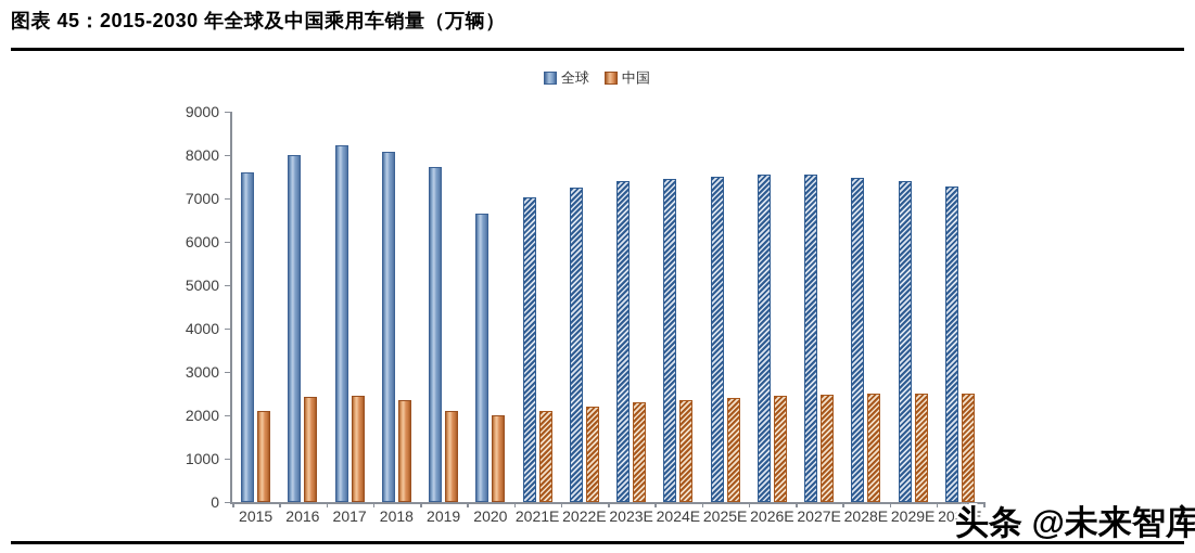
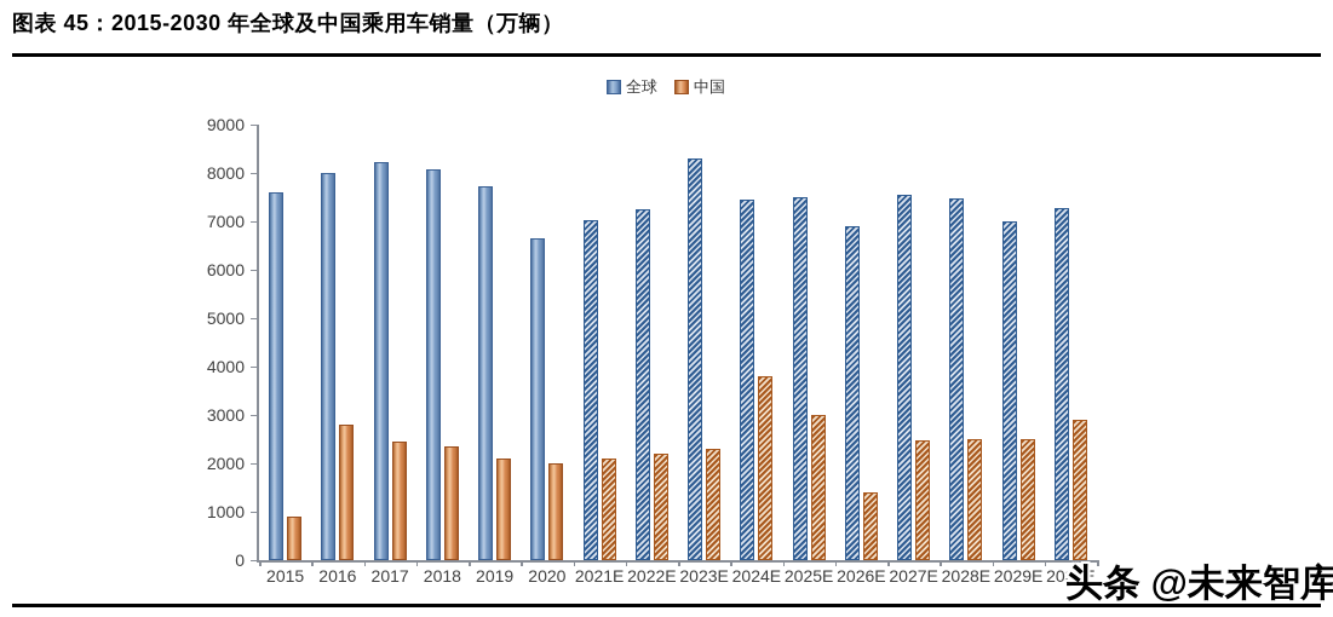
中国/2015: 2100 -> 900
中国/2016: 2400 -> 2800
全球/2023E: 7400 -> 8300
中国/2024E: 2300 -> 3800
中国/2025E: 2400 -> 3000
全球/2026E: 7600 -> 6900
中国/2026E: 2400 -> 1400
全球/2029E: 7400 -> 7000
中国/2030E: 2500 -> 2900
